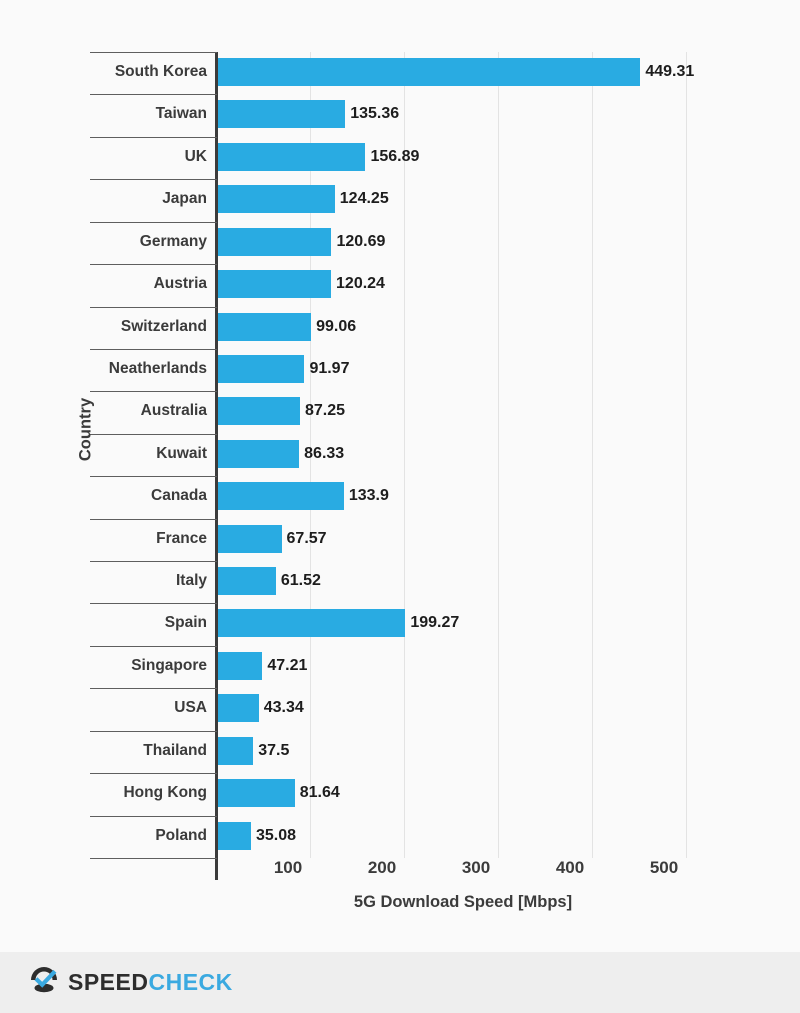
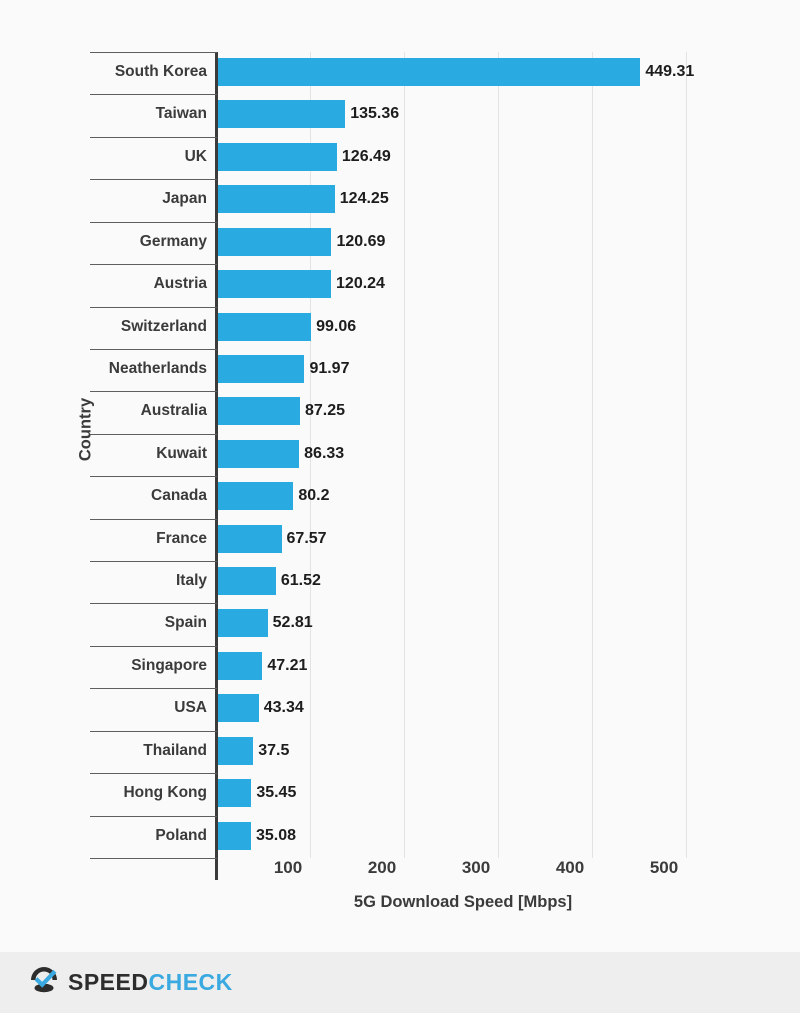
UK: 156.89 -> 126.49
Canada: 133.9 -> 80.2
Spain: 199.27 -> 52.81
Hong Kong: 81.64 -> 35.45
